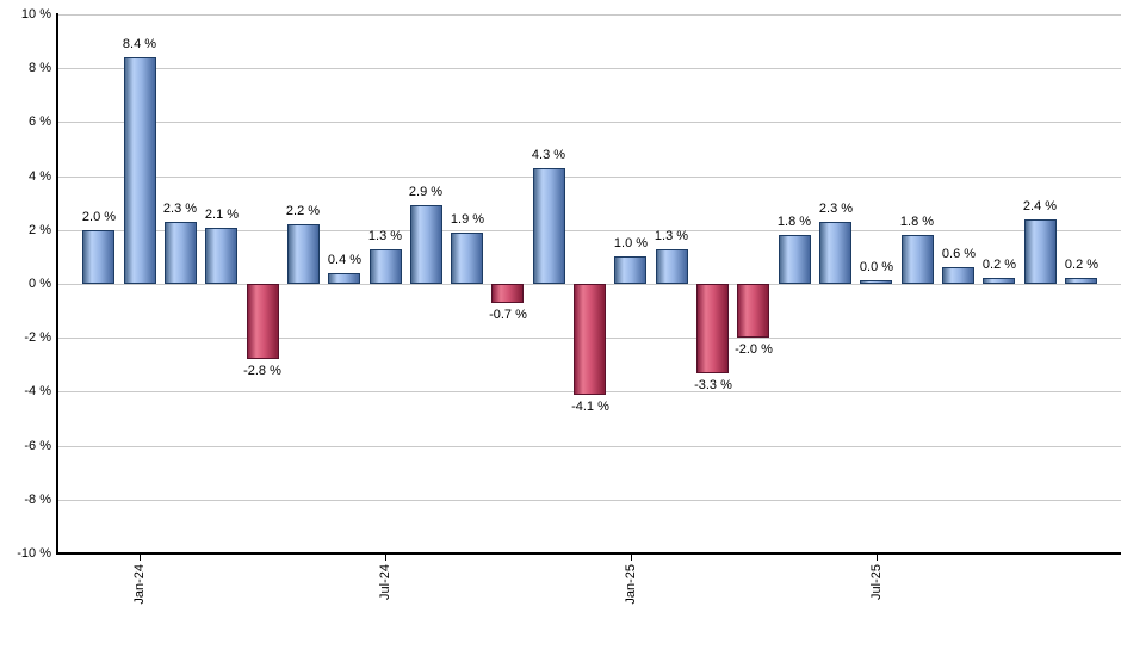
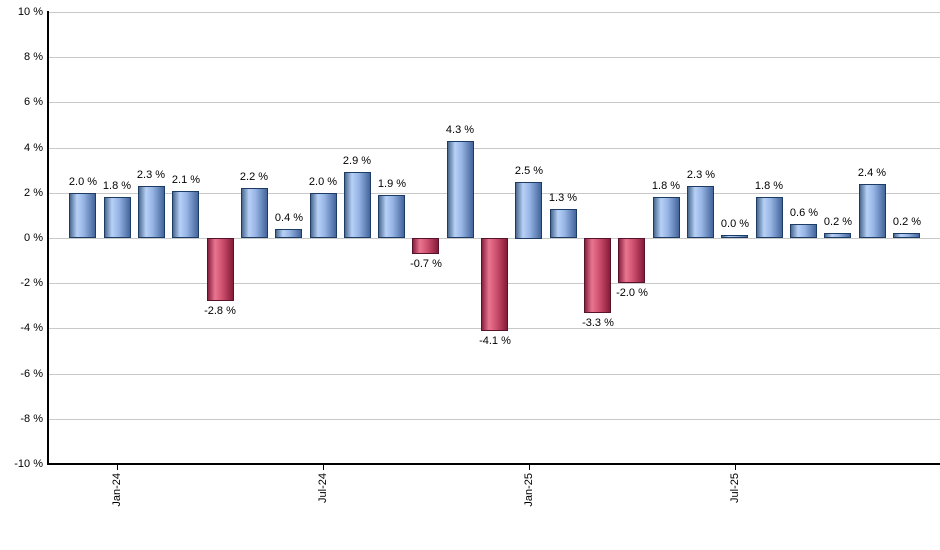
Jan-24: 8.4 -> 1.8
Jul-24: 1.3 -> 2.0
Jan-25: 1.0 -> 2.5
